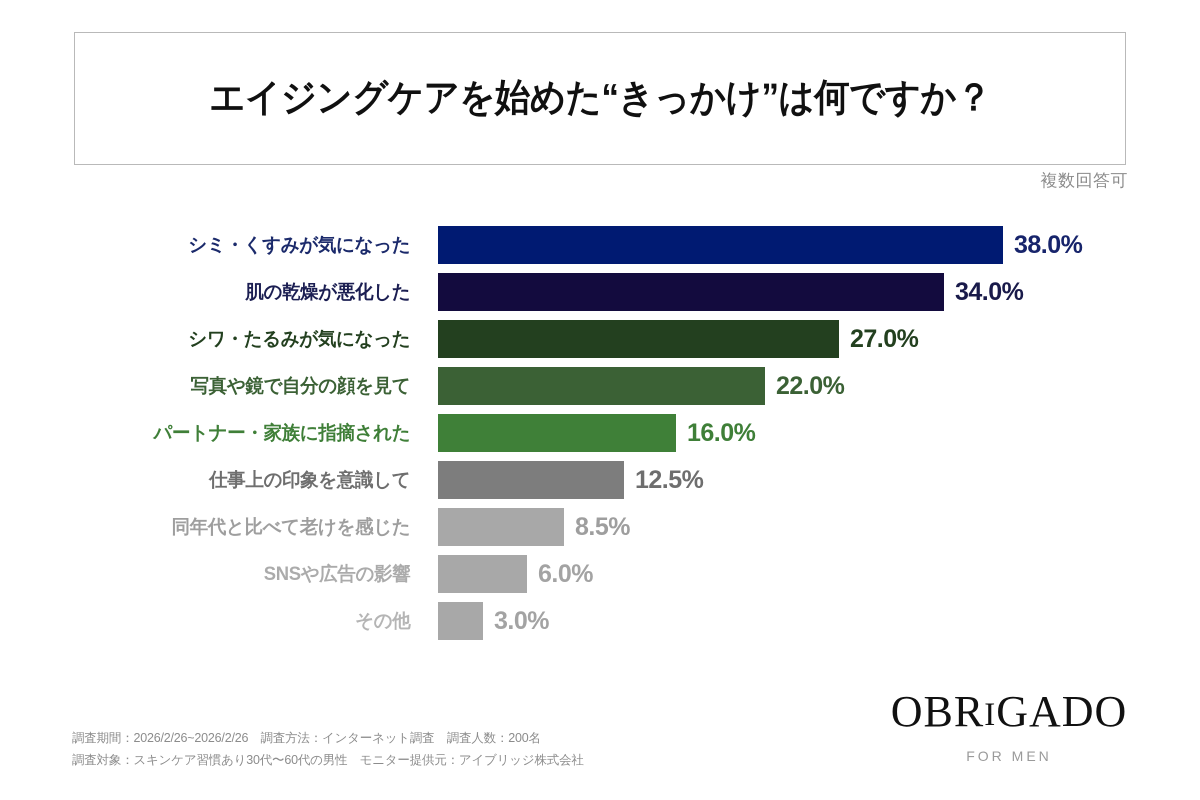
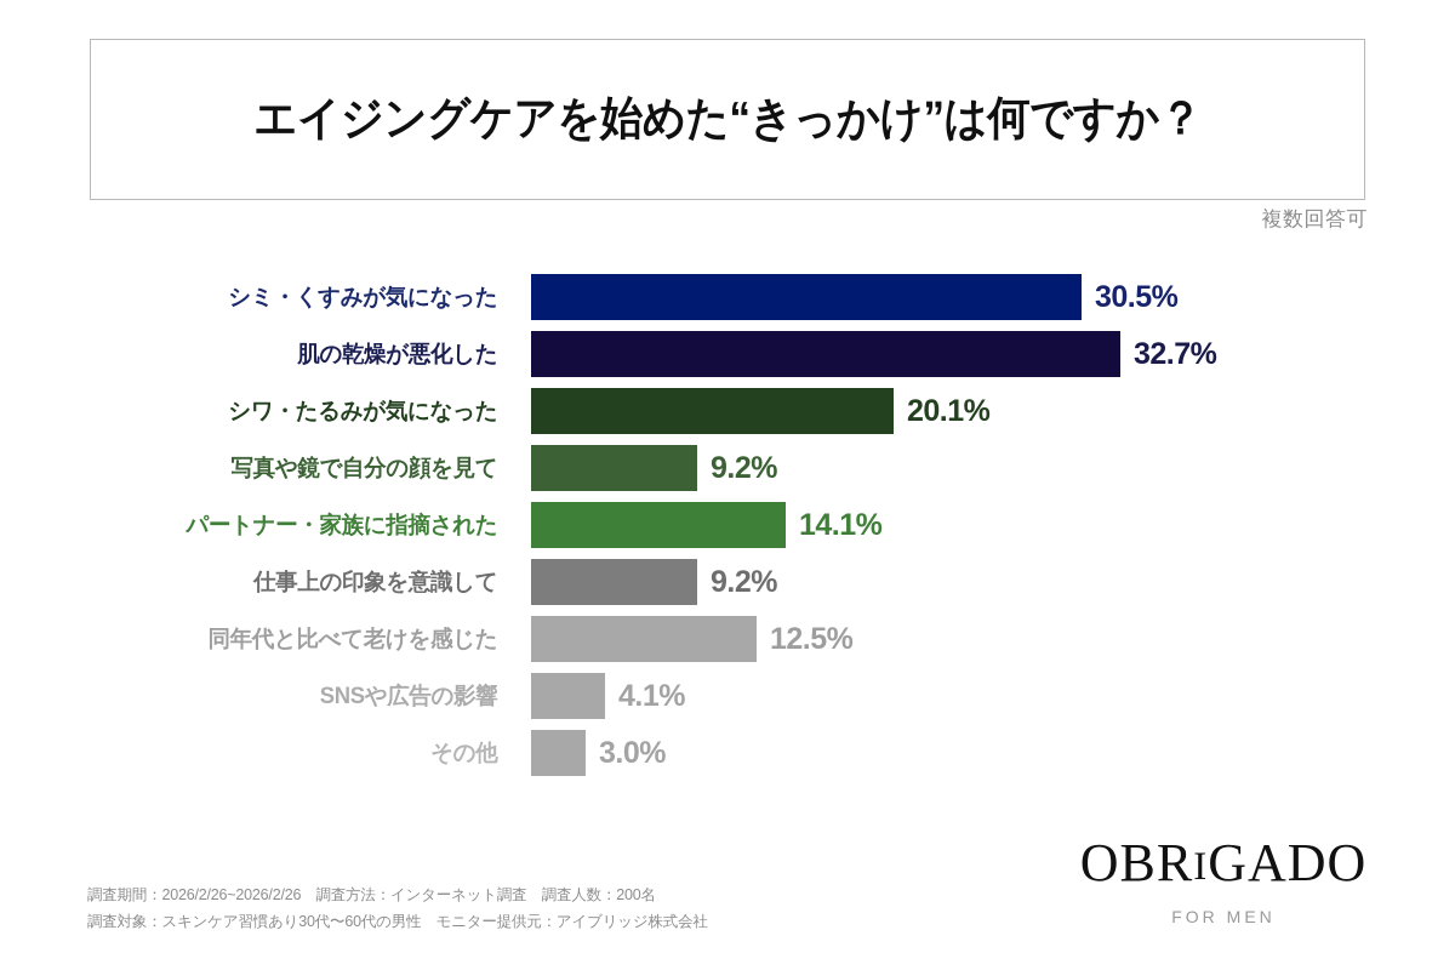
シミ・くすみが気になった: 38.0% -> 30.5%
肌の乾燥が悪化した: 34.0% -> 32.7%
シワ・たるみが気になった: 27.0% -> 20.1%
写真や鏡で自分の顔を見て: 22.0% -> 9.2%
パートナー・家族に指摘された: 16.0% -> 14.1%
仕事上の印象を意識して: 12.5% -> 9.2%
同年代と比べて老けを感じた: 8.5% -> 12.5%
SNSや広告の影響: 6.0% -> 4.1%
